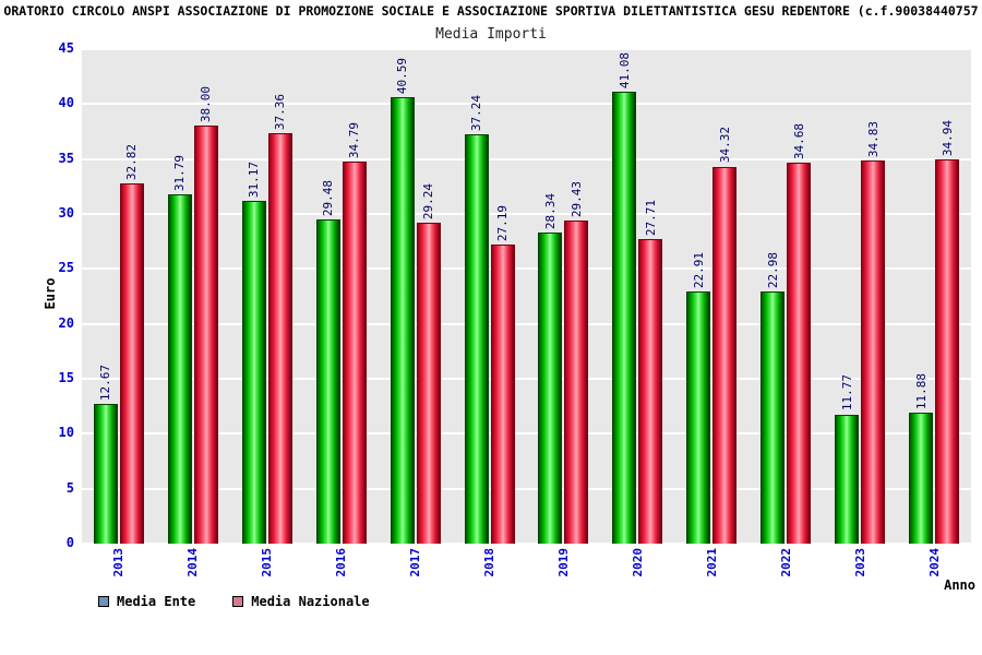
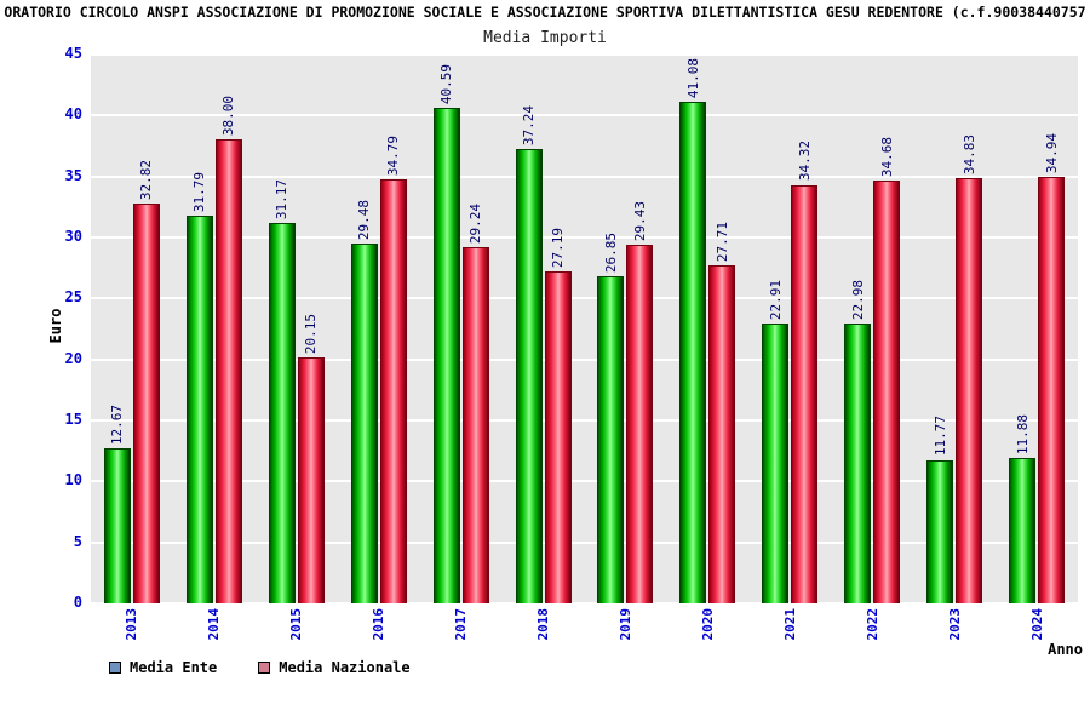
Media Nazionale/2015: 37.36 -> 20.15
Media Ente/2019: 28.34 -> 26.85
